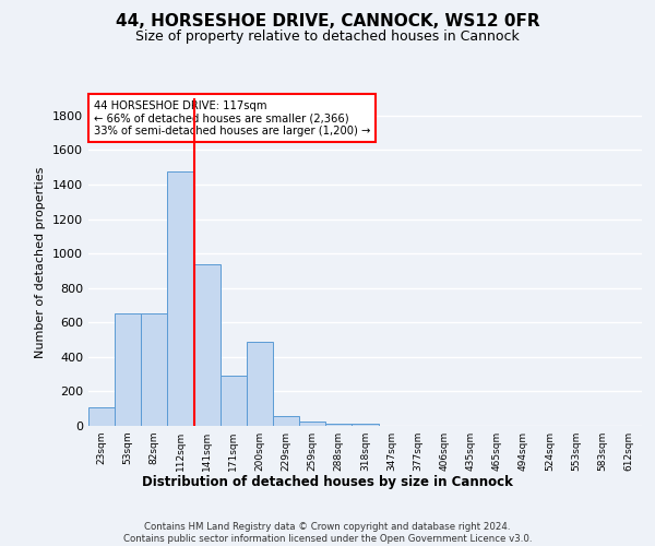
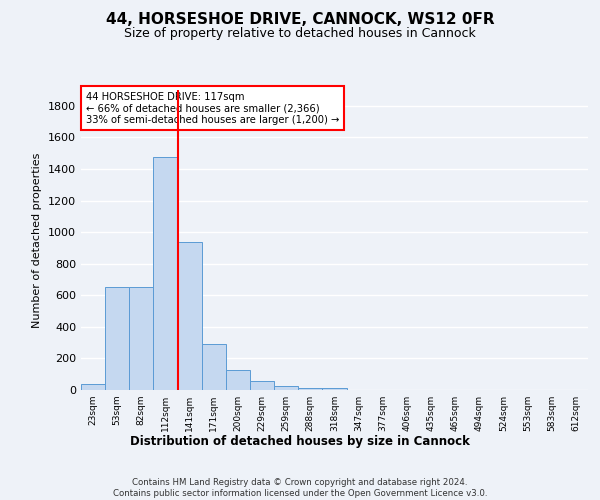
23sqm: 110 -> 40
200sqm: 490 -> 120
